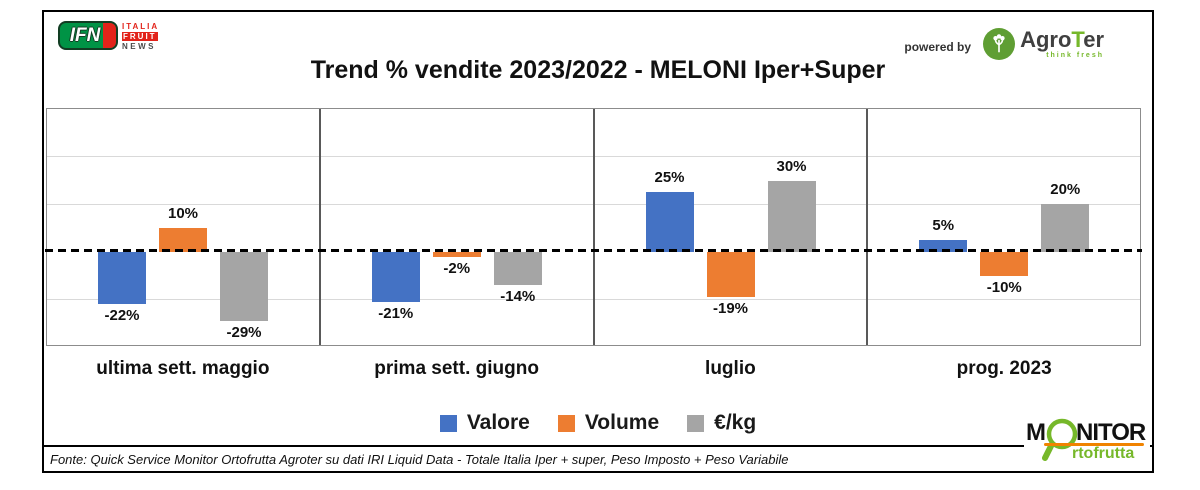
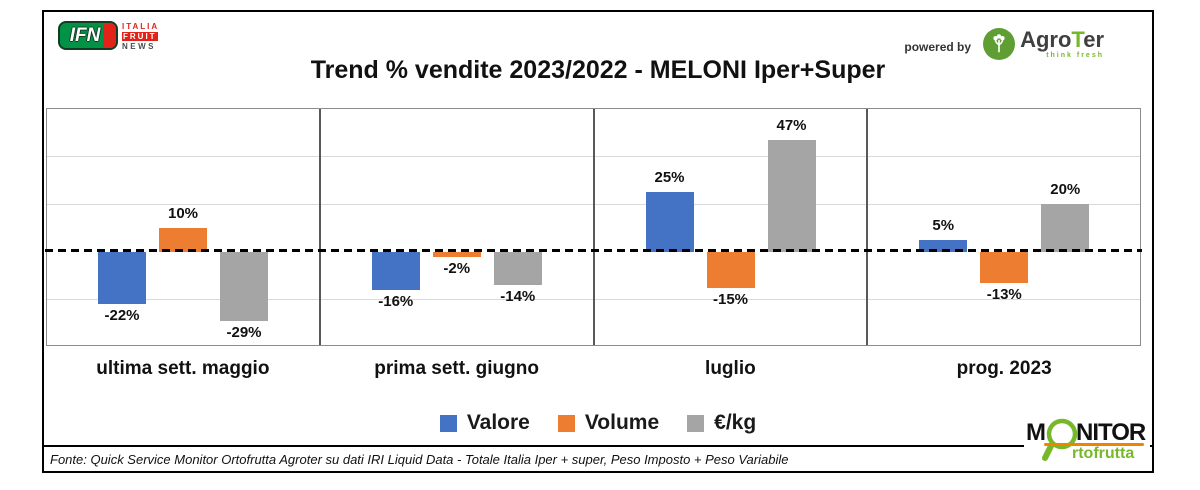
Valore/prima sett. giugno: -21% -> -16%
Volume/luglio: -19% -> -15%
€/kg/luglio: 30% -> 47%
Volume/prog. 2023: -10% -> -13%
